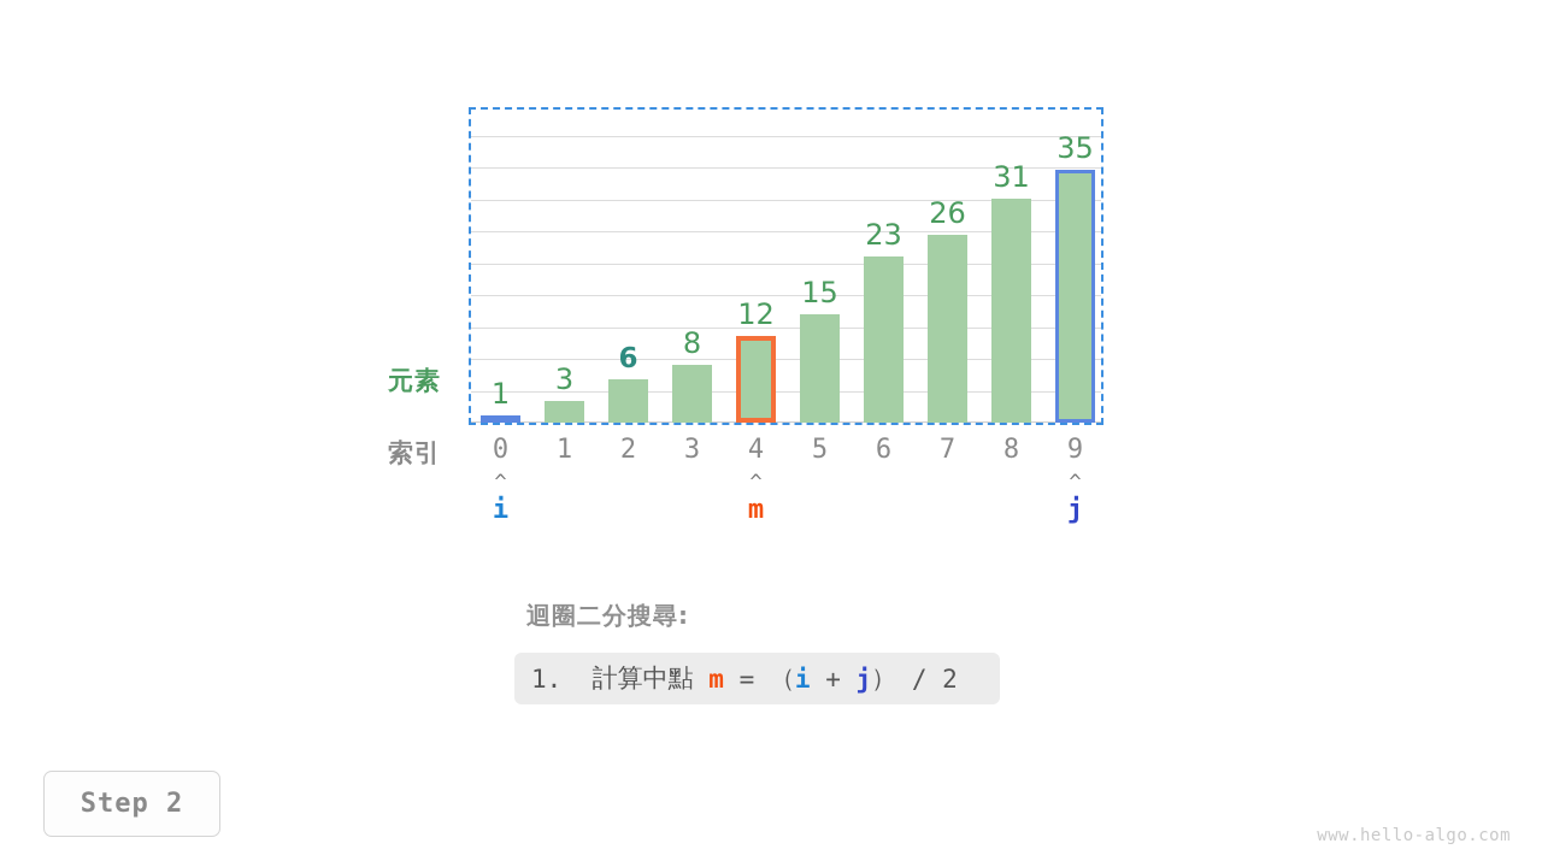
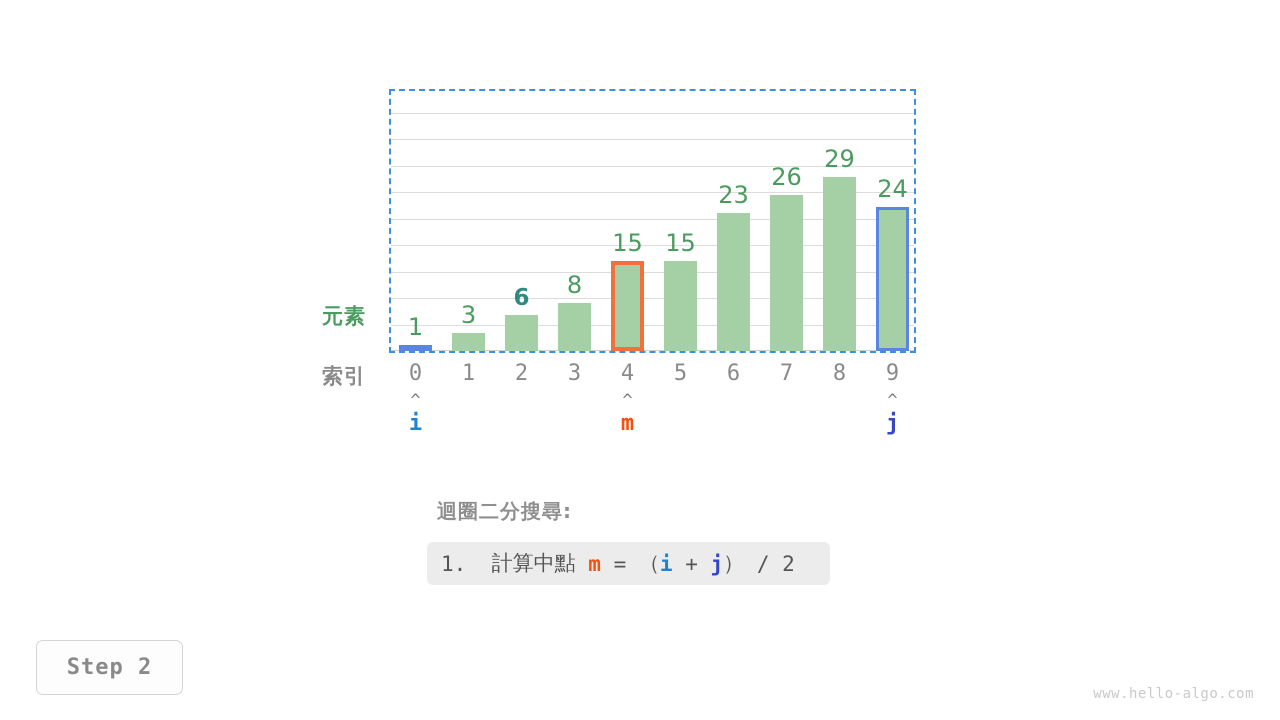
4: 12 -> 15
8: 31 -> 29
9: 35 -> 24
